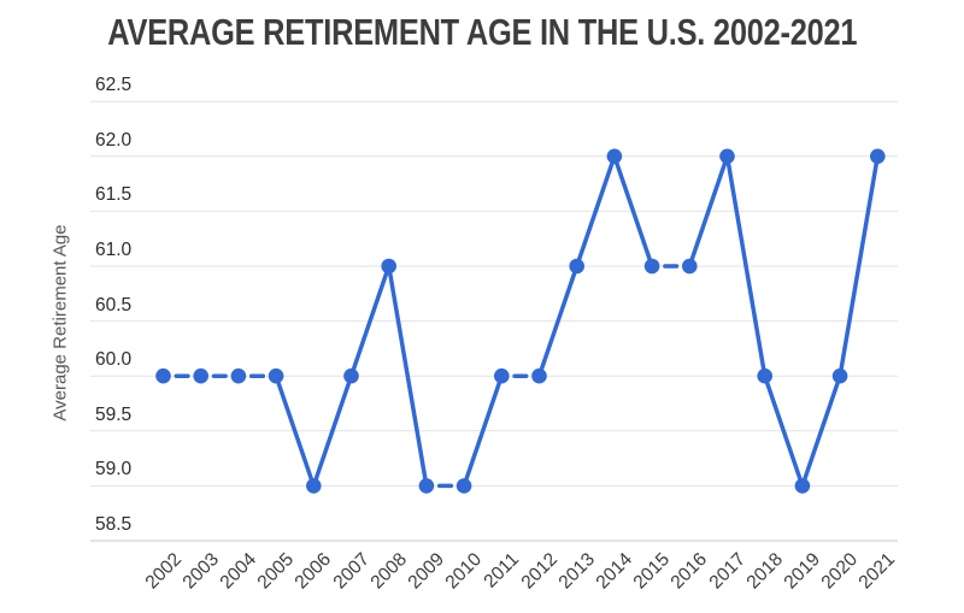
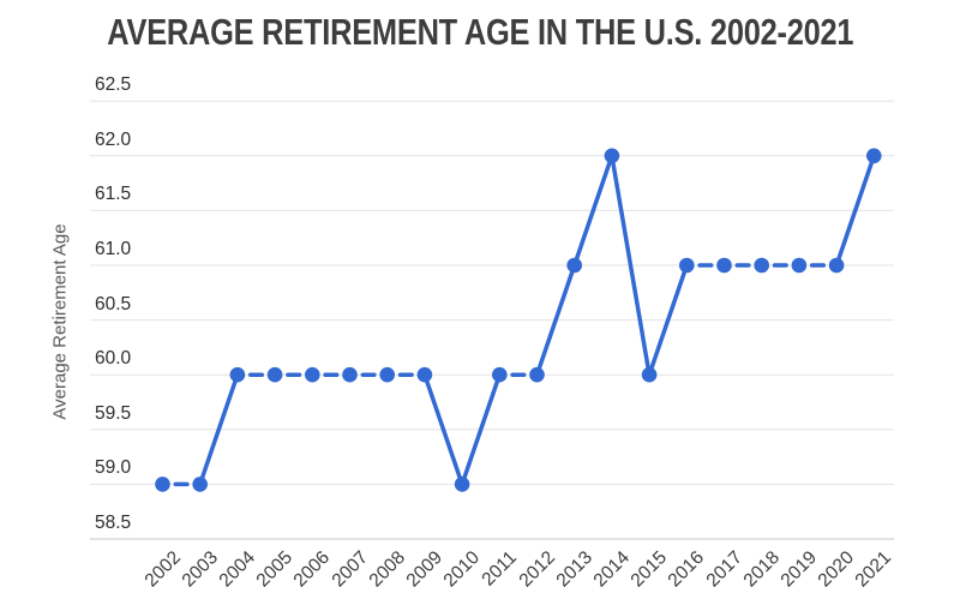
2002: 60 -> 59
2003: 60 -> 59
2006: 59 -> 60
2008: 61 -> 60
2009: 59 -> 60
2015: 61 -> 60
2017: 62 -> 61
2018: 60 -> 61
2019: 59 -> 61
2020: 60 -> 61
